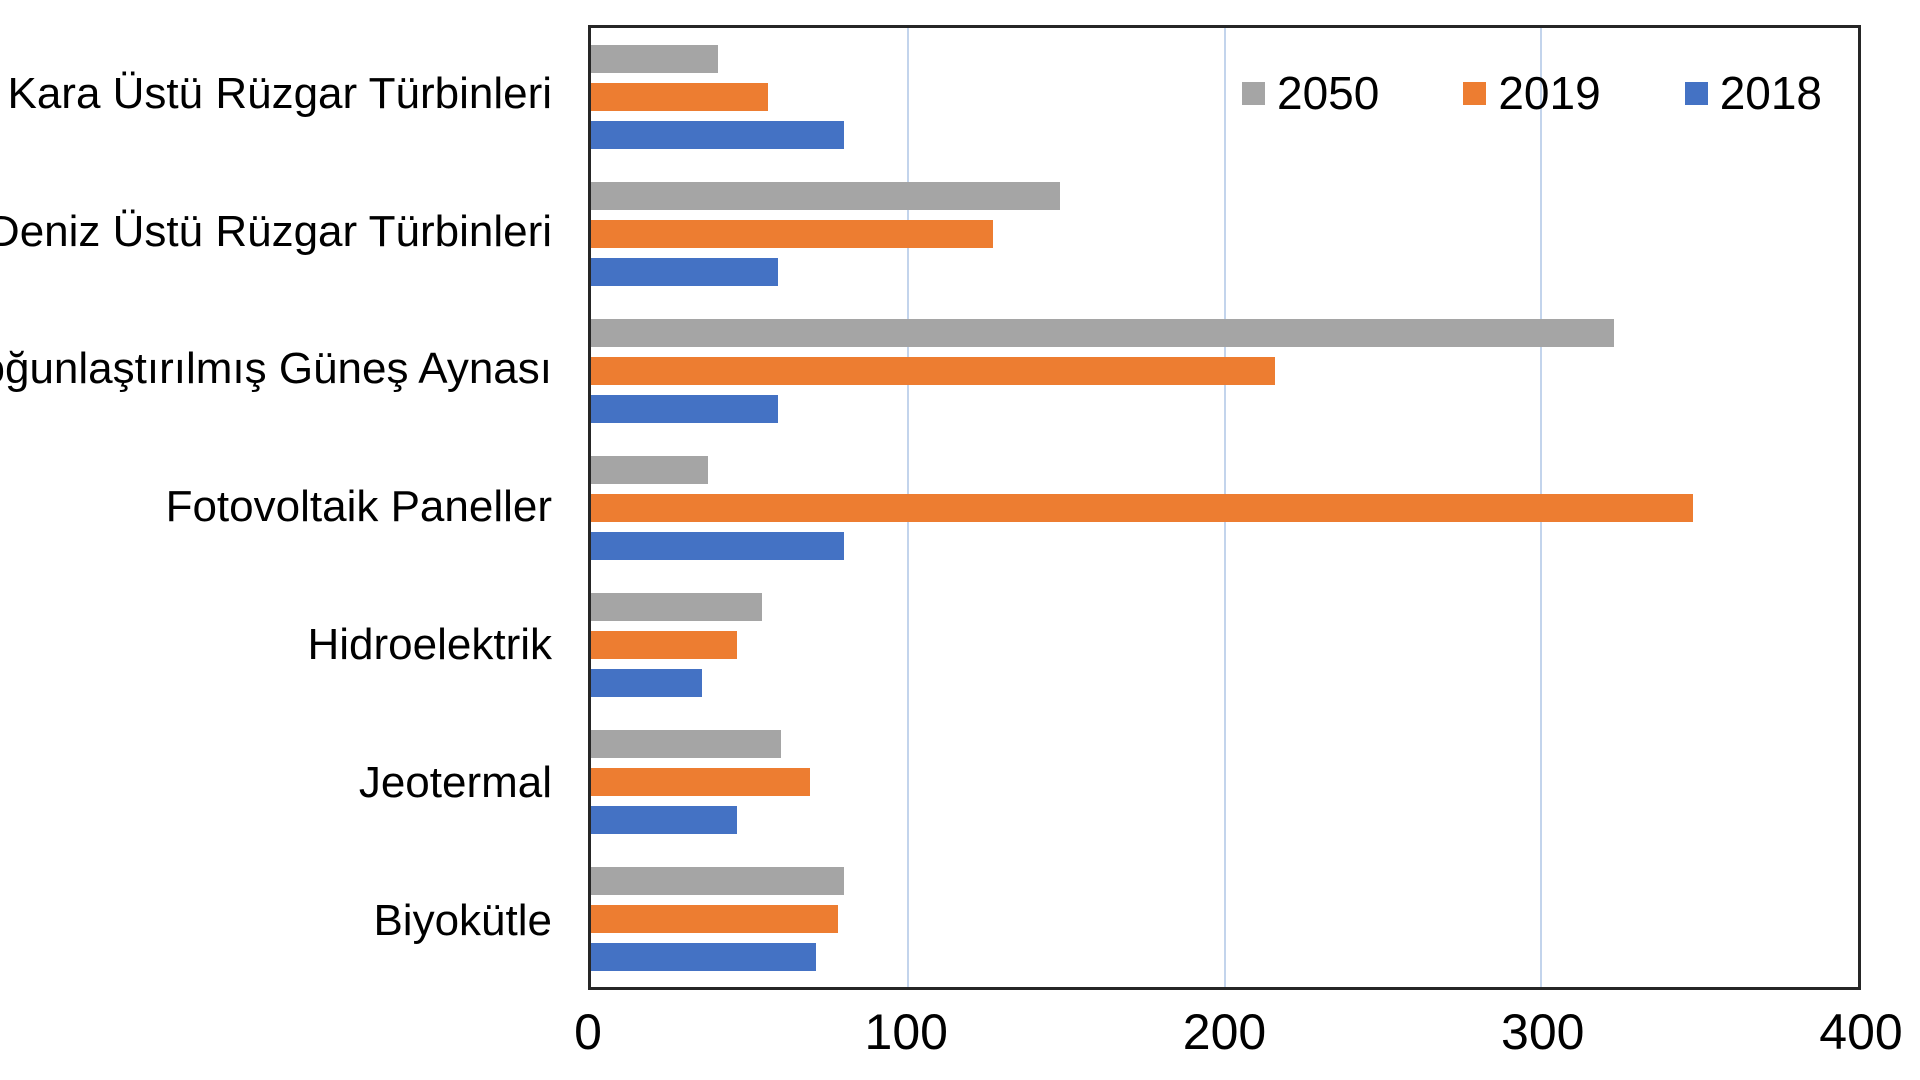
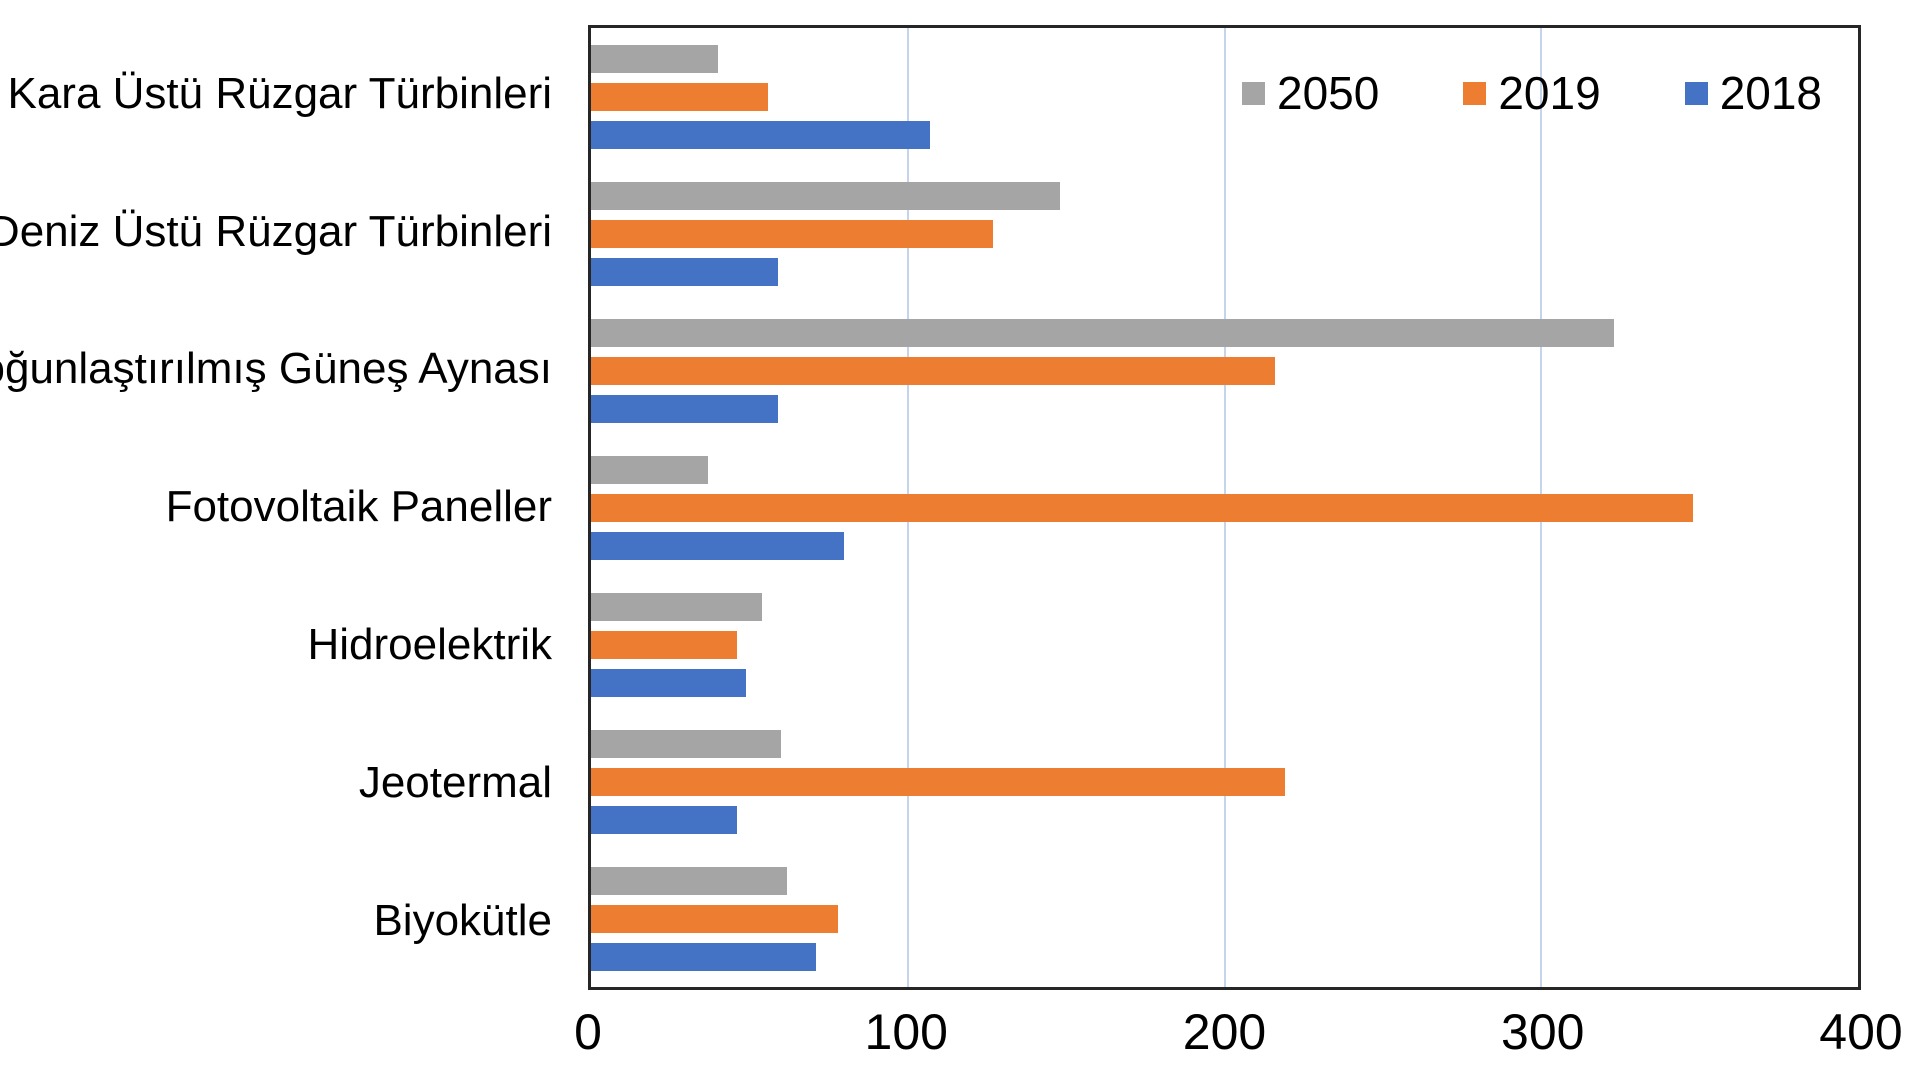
2018/Kara Üstü Rüzgar Türbinleri: 80 -> 107
2018/Hidroelektrik: 35 -> 49
2019/Jeotermal: 69 -> 219
2050/Biyokütle: 80 -> 62
